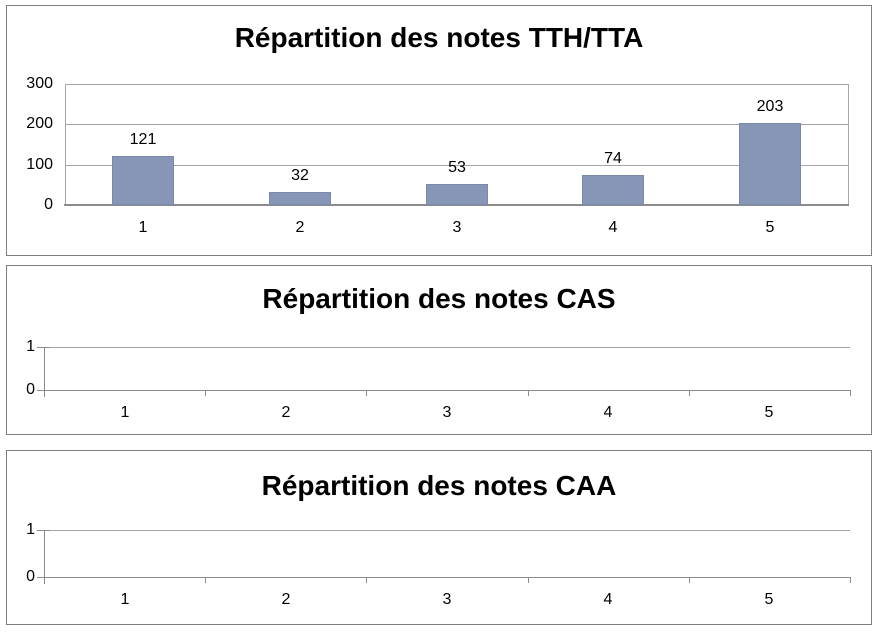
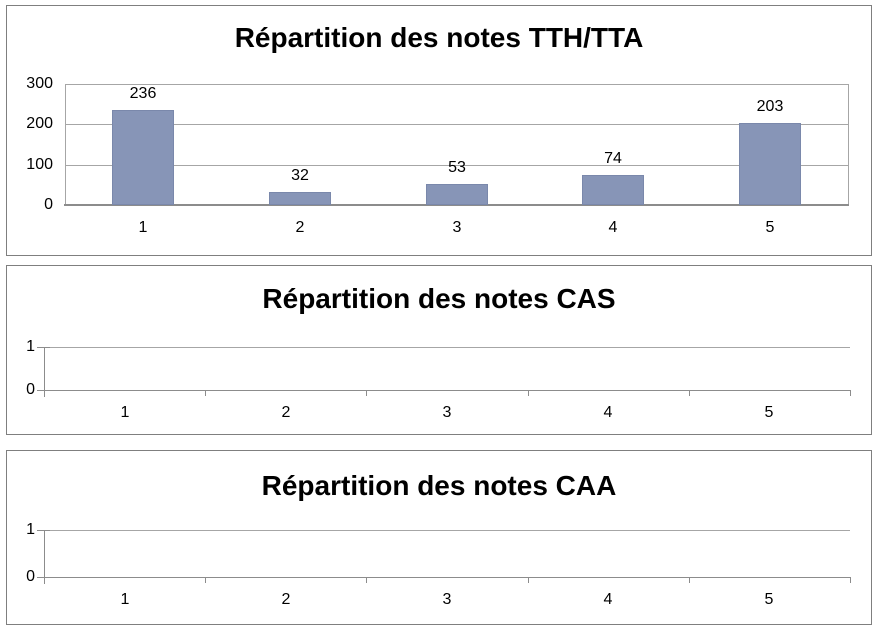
Répartition des notes TTH/TTA/1: 121 -> 236
